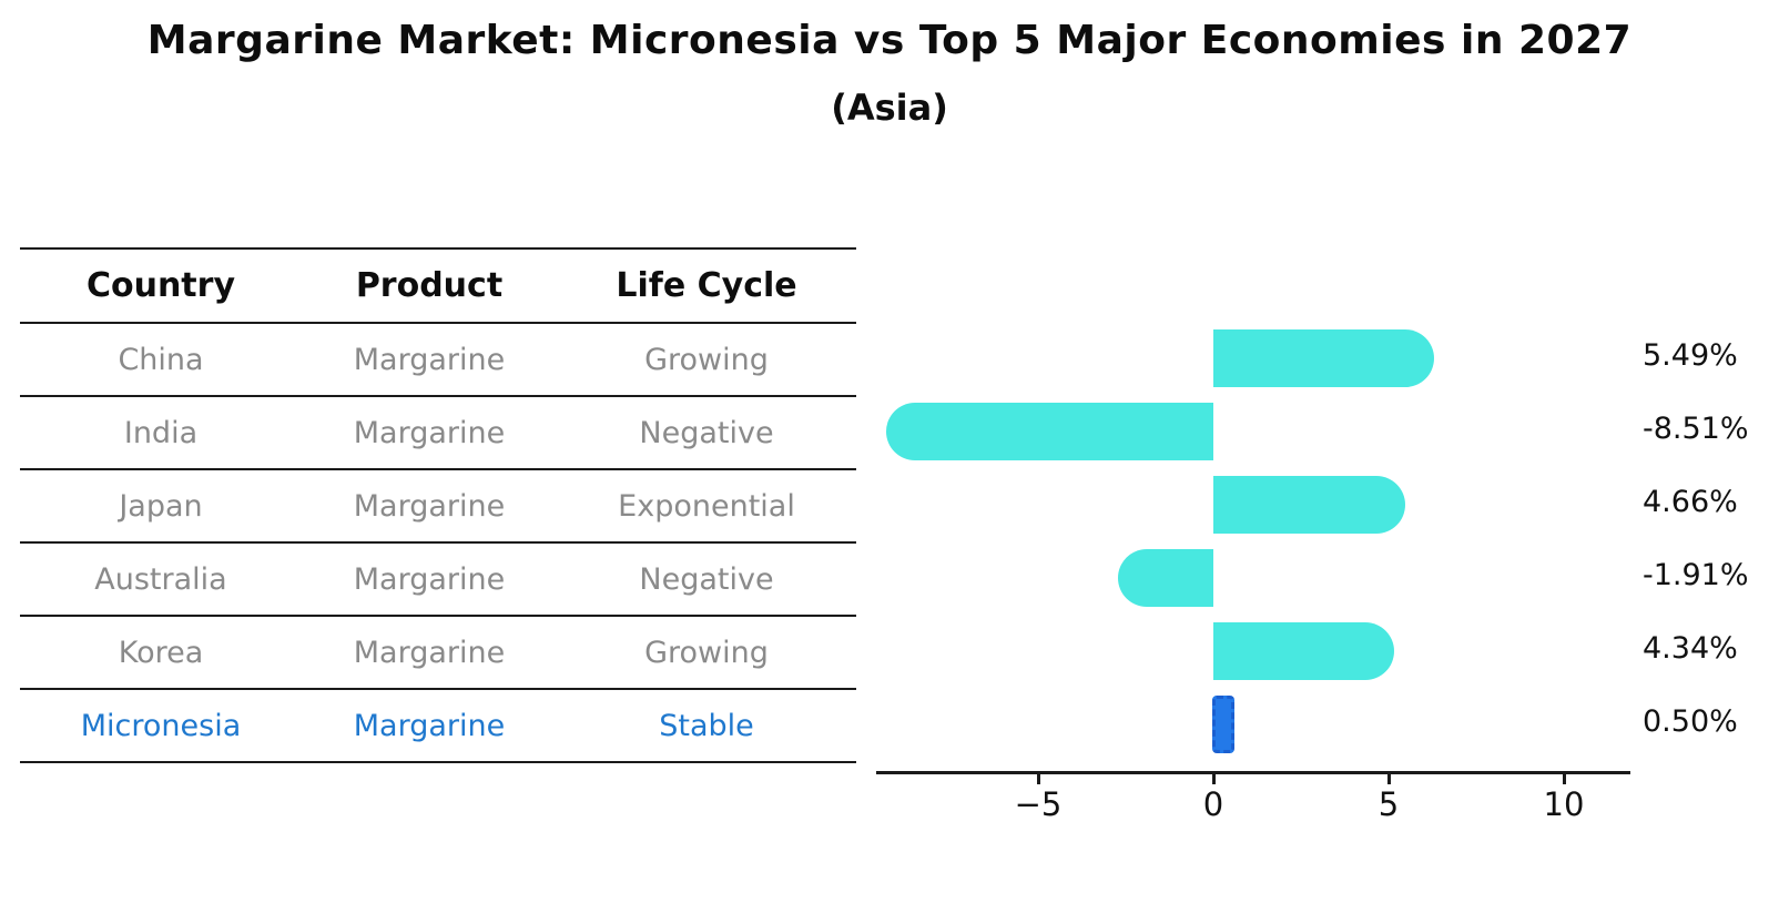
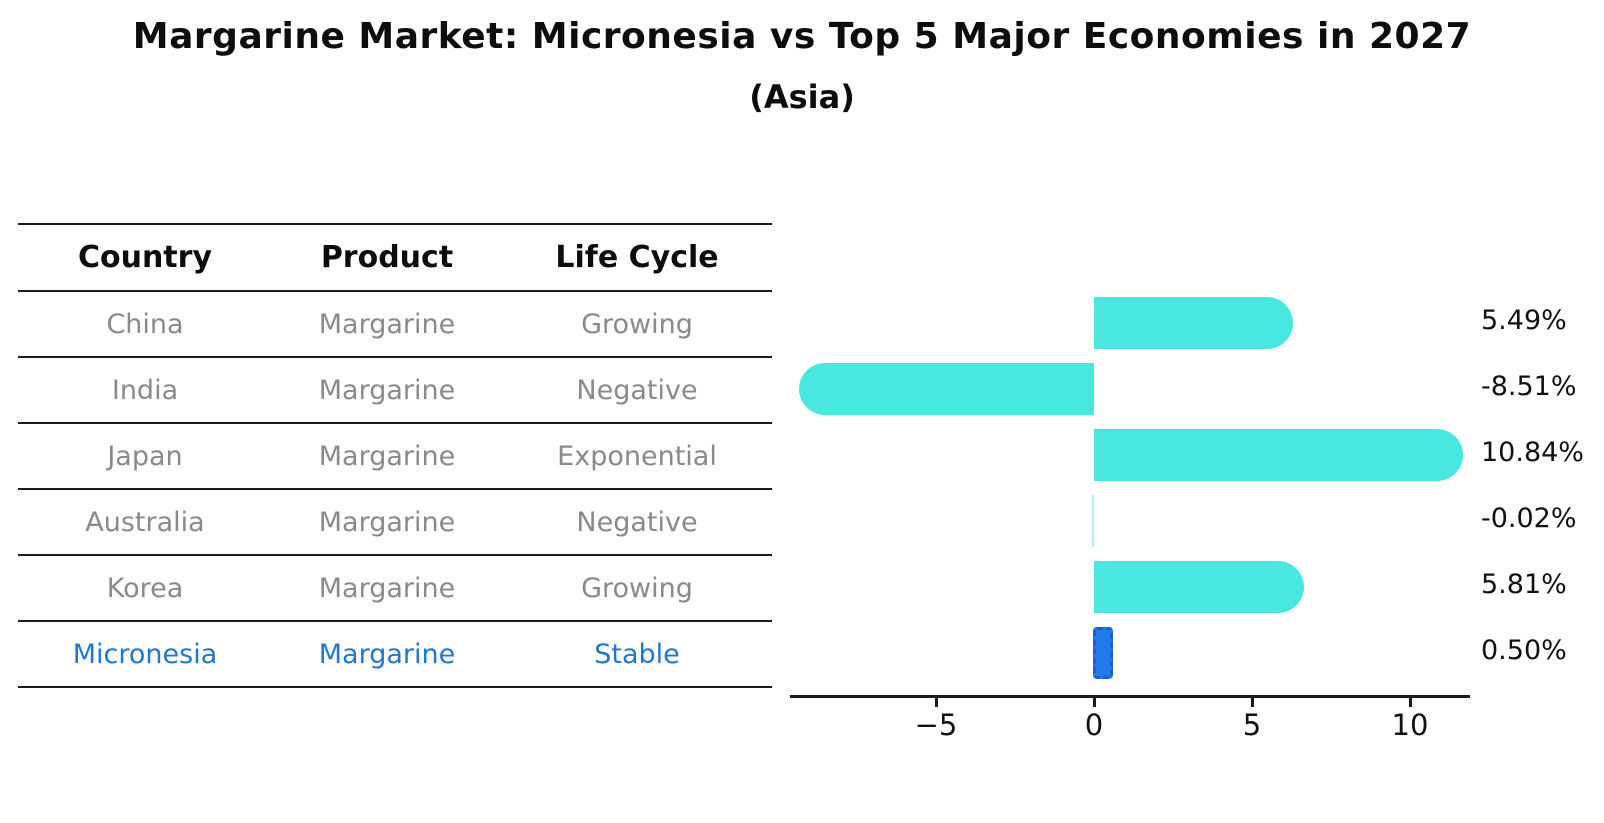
Japan: 4.66% -> 10.84%
Australia: -1.91% -> -0.02%
Korea: 4.34% -> 5.81%
